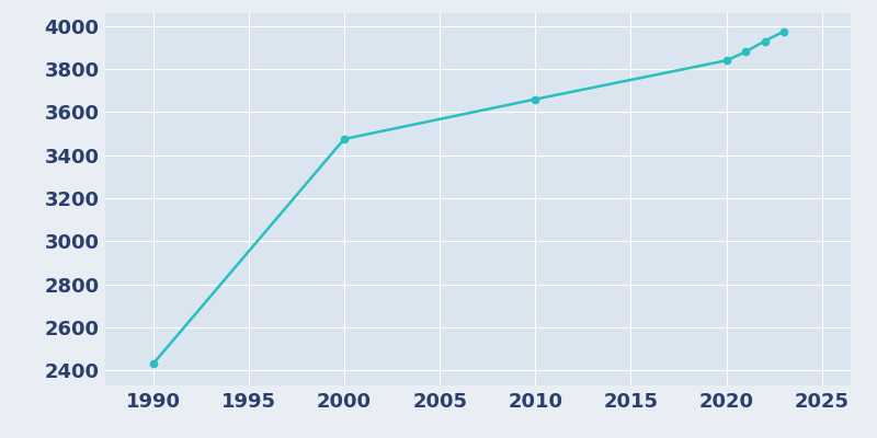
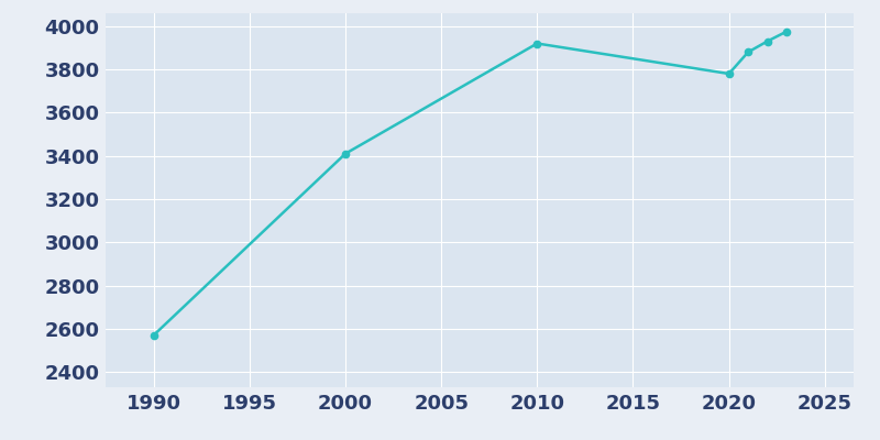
1990: 2430 -> 2570
2000: 3480 -> 3410
2010: 3660 -> 3920
2020: 3840 -> 3780
